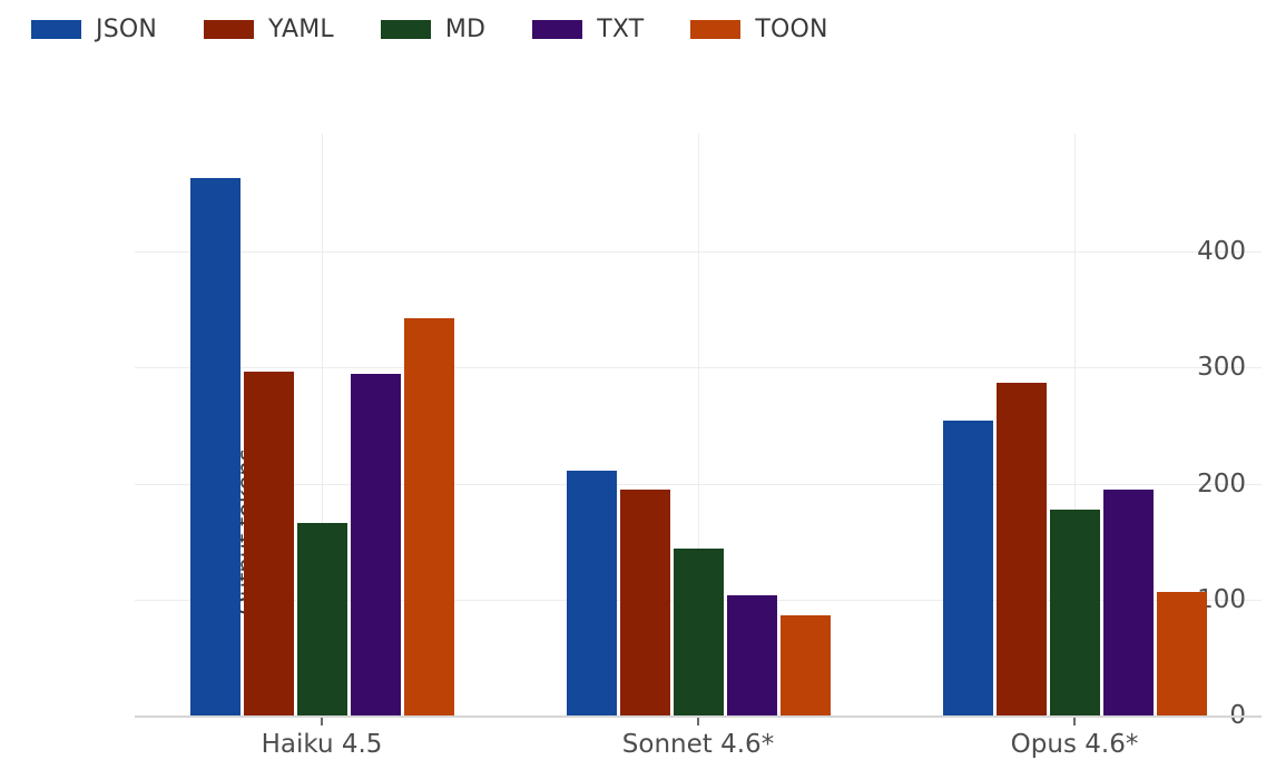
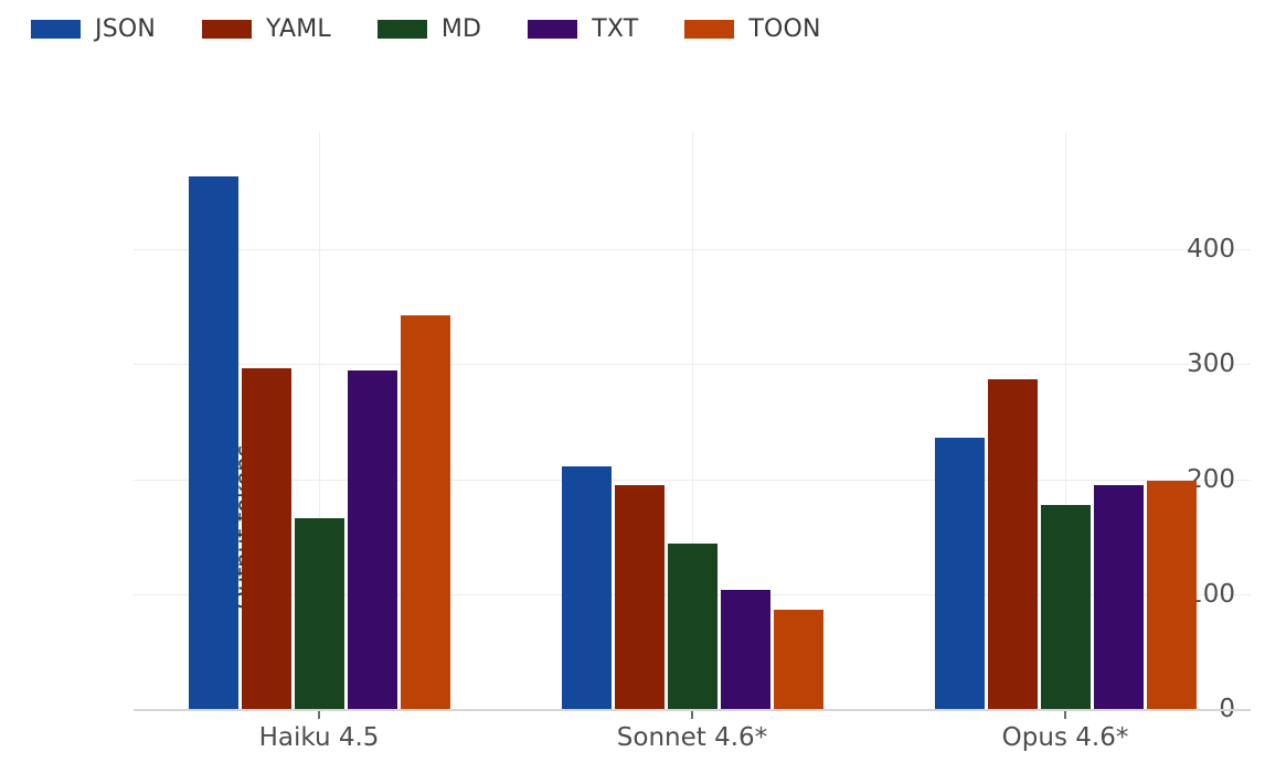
JSON/Opus 4.6*: 254 -> 236
TOON/Opus 4.6*: 107 -> 199
